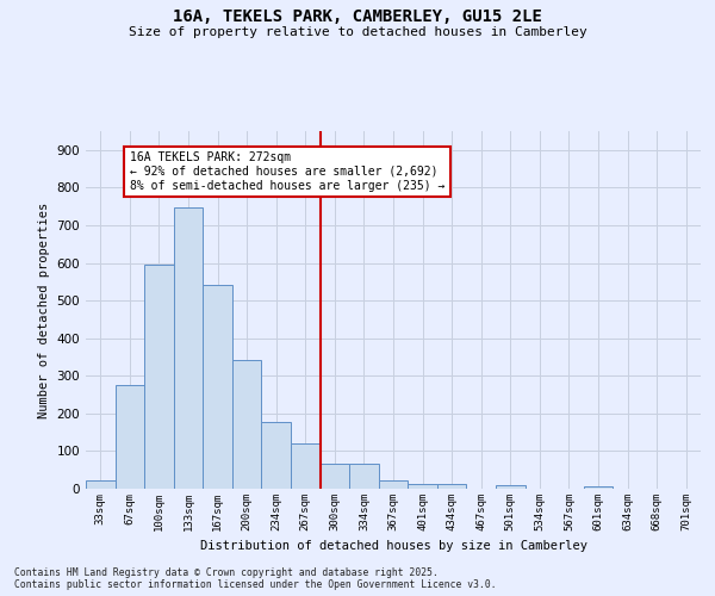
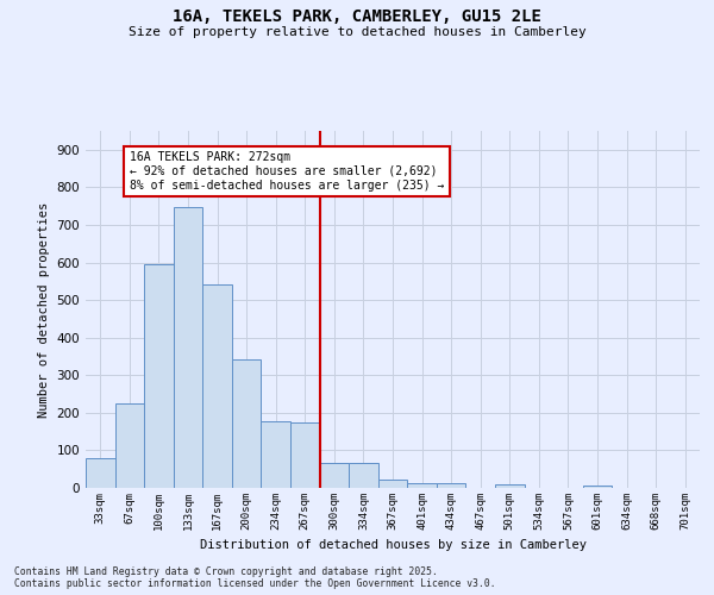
33sqm: 22 -> 80
67sqm: 275 -> 225
267sqm: 120 -> 175
